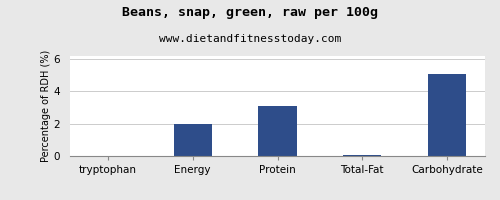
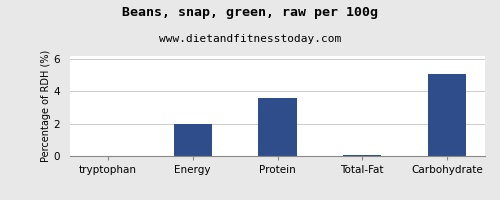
Protein: 3.1 -> 3.6
